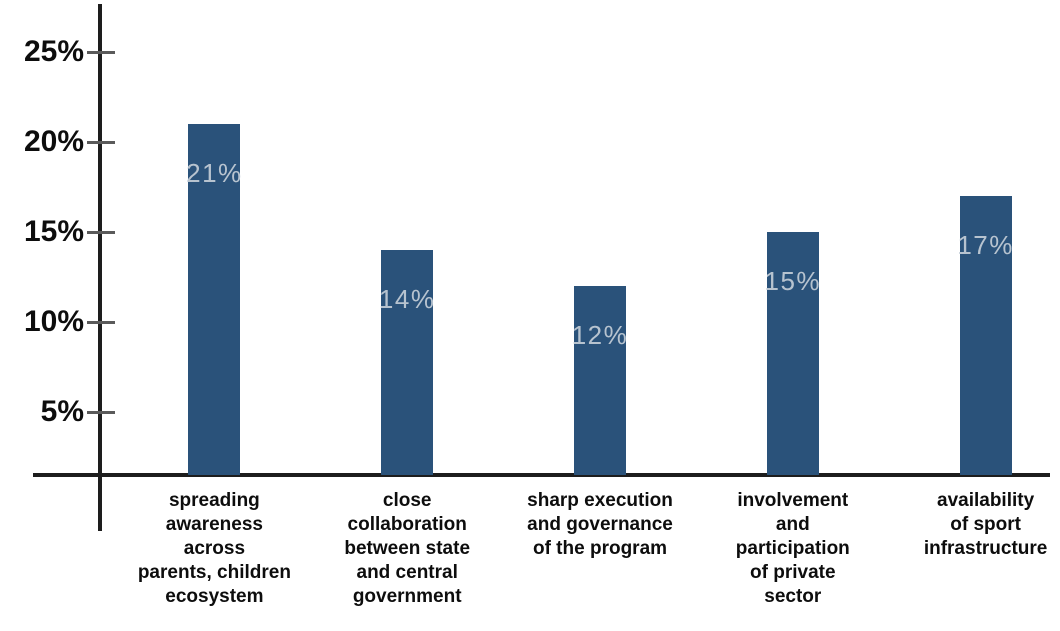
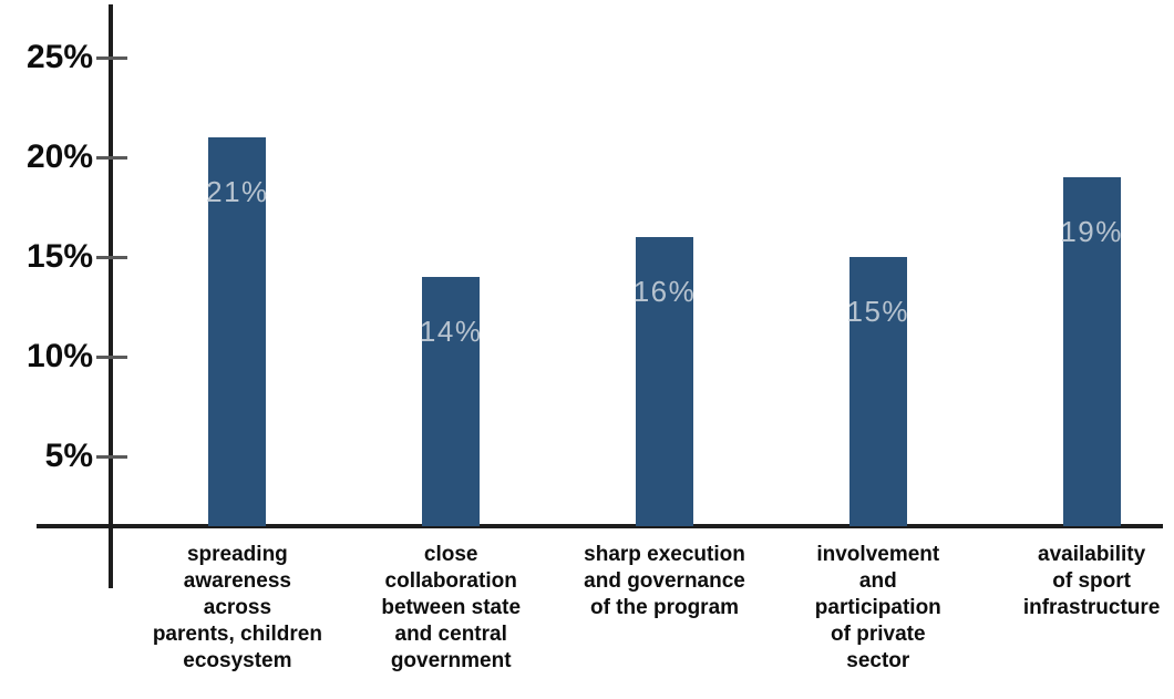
sharp execution and governance of the program: 12% -> 16%
availability of sport infrastructure: 17% -> 19%
